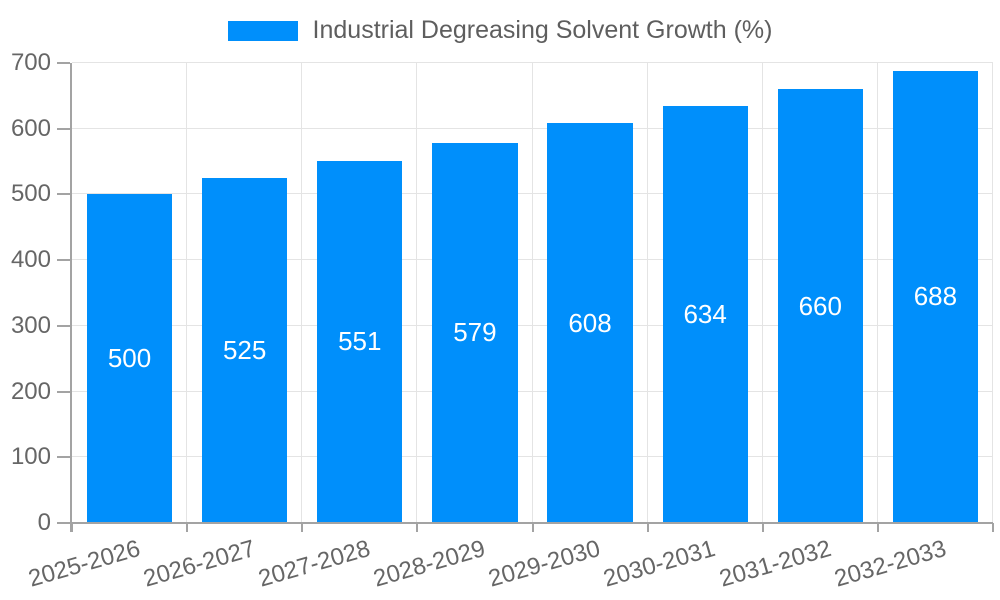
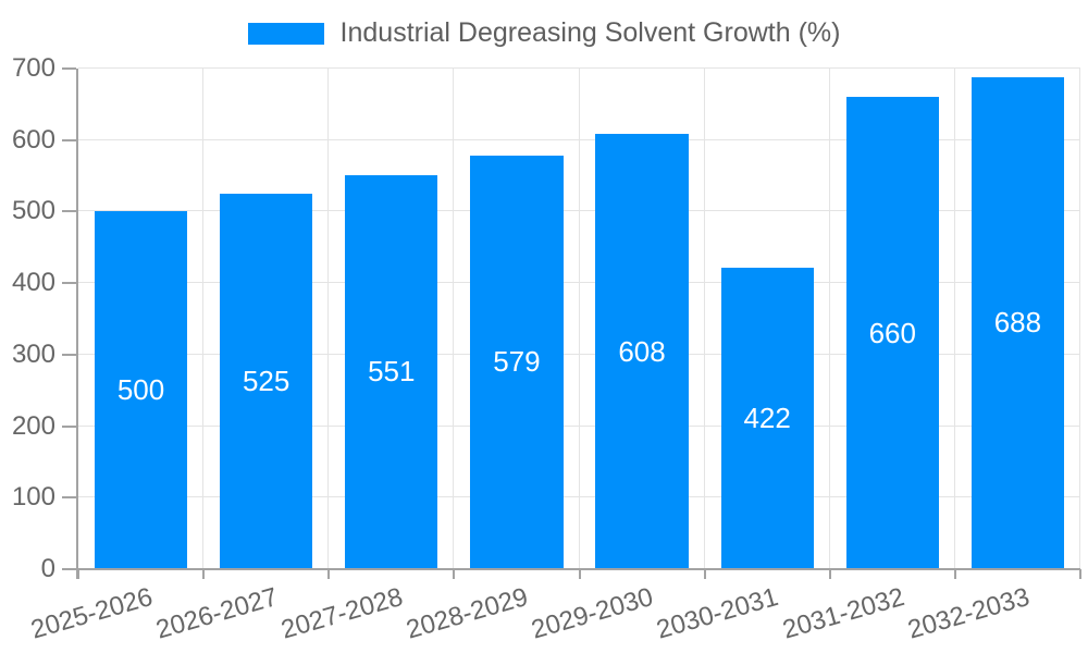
2030-2031: 634 -> 422
